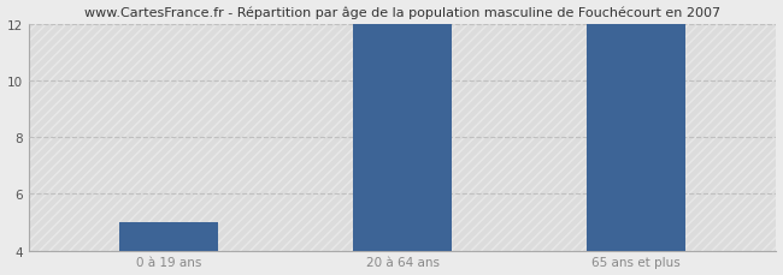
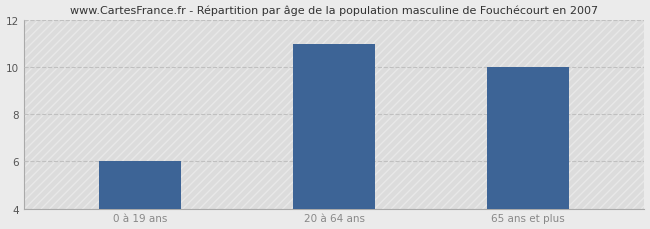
0 à 19 ans: 5 -> 6
20 à 64 ans: 12 -> 11
65 ans et plus: 12 -> 10
